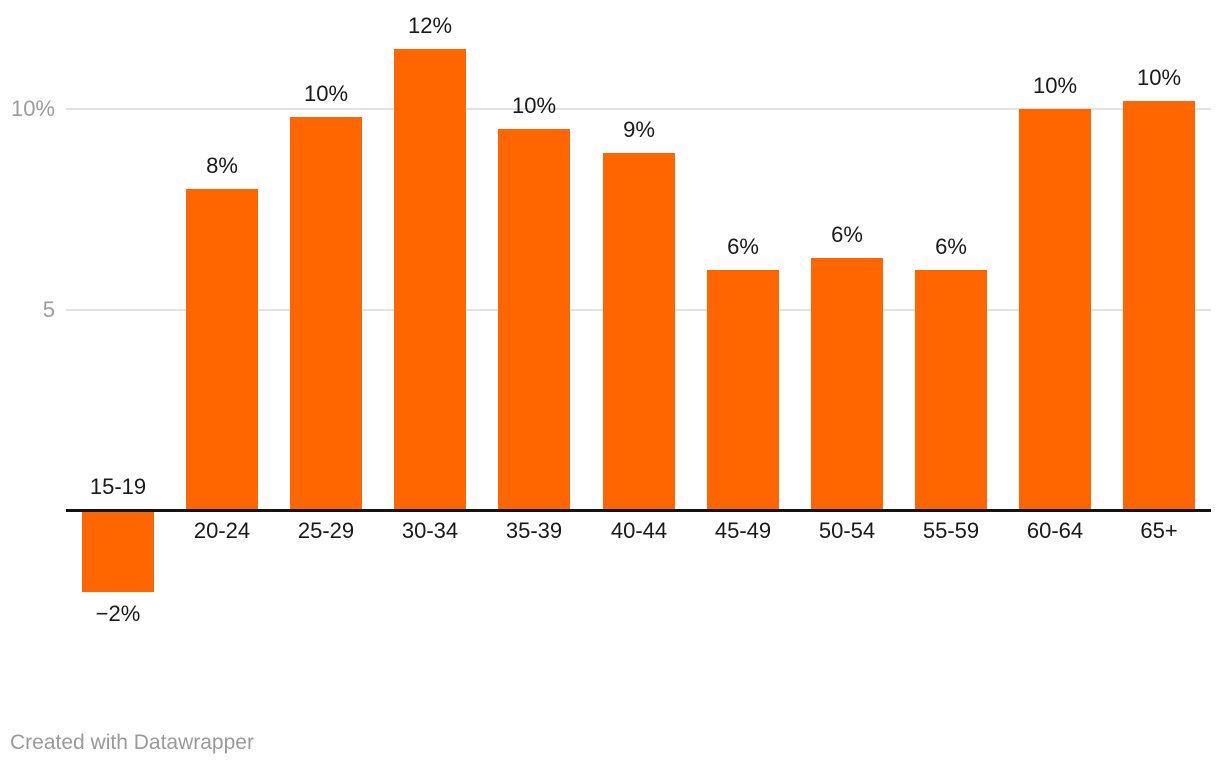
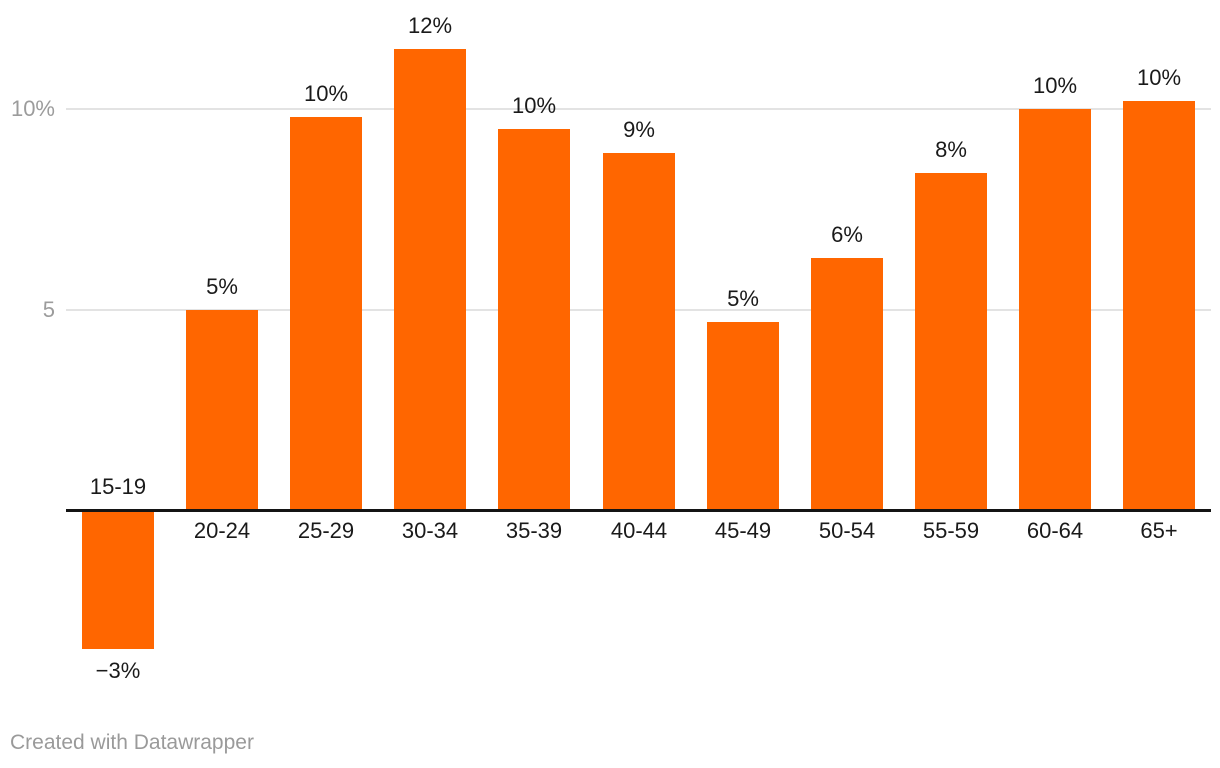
15-19: −2% -> −3%
20-24: 8% -> 5%
45-49: 6% -> 5%
55-59: 6% -> 8%
